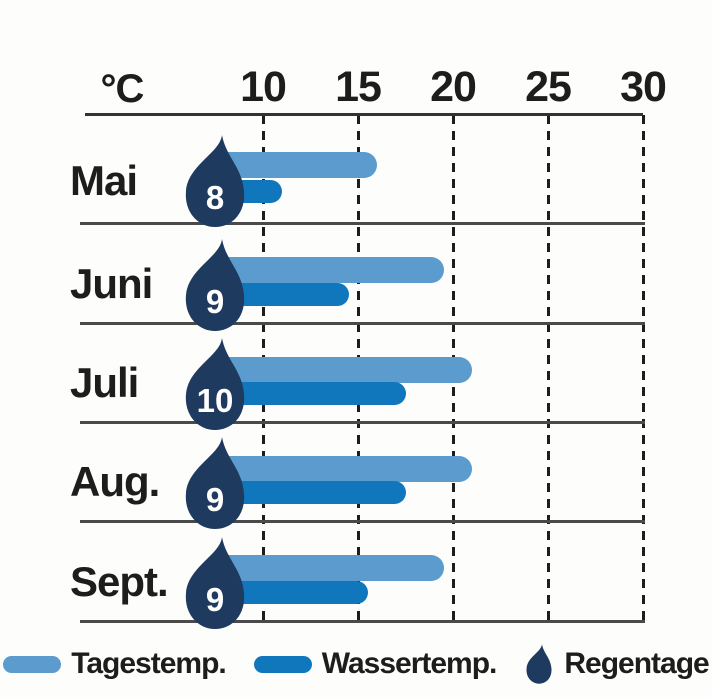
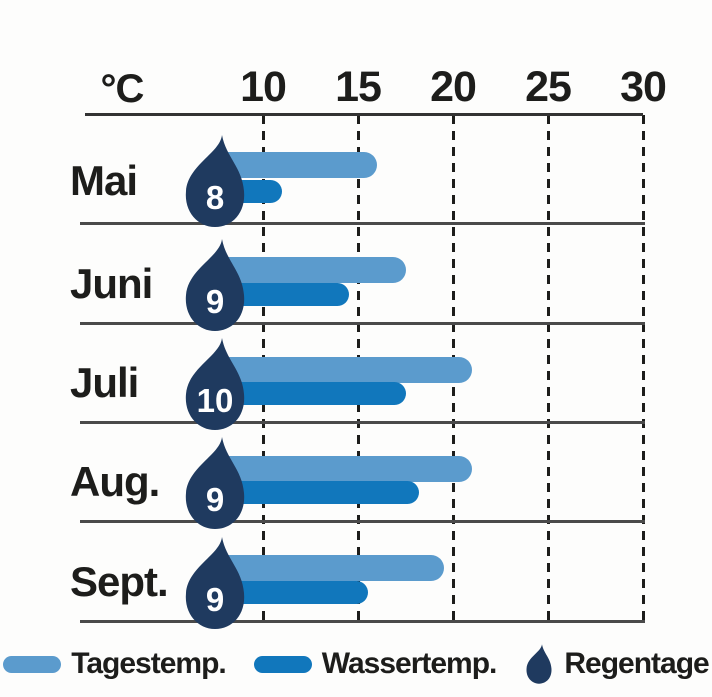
Tagestemp./Juni: 19.5 -> 17.5
Wassertemp./Aug.: 17.5 -> 18.2
